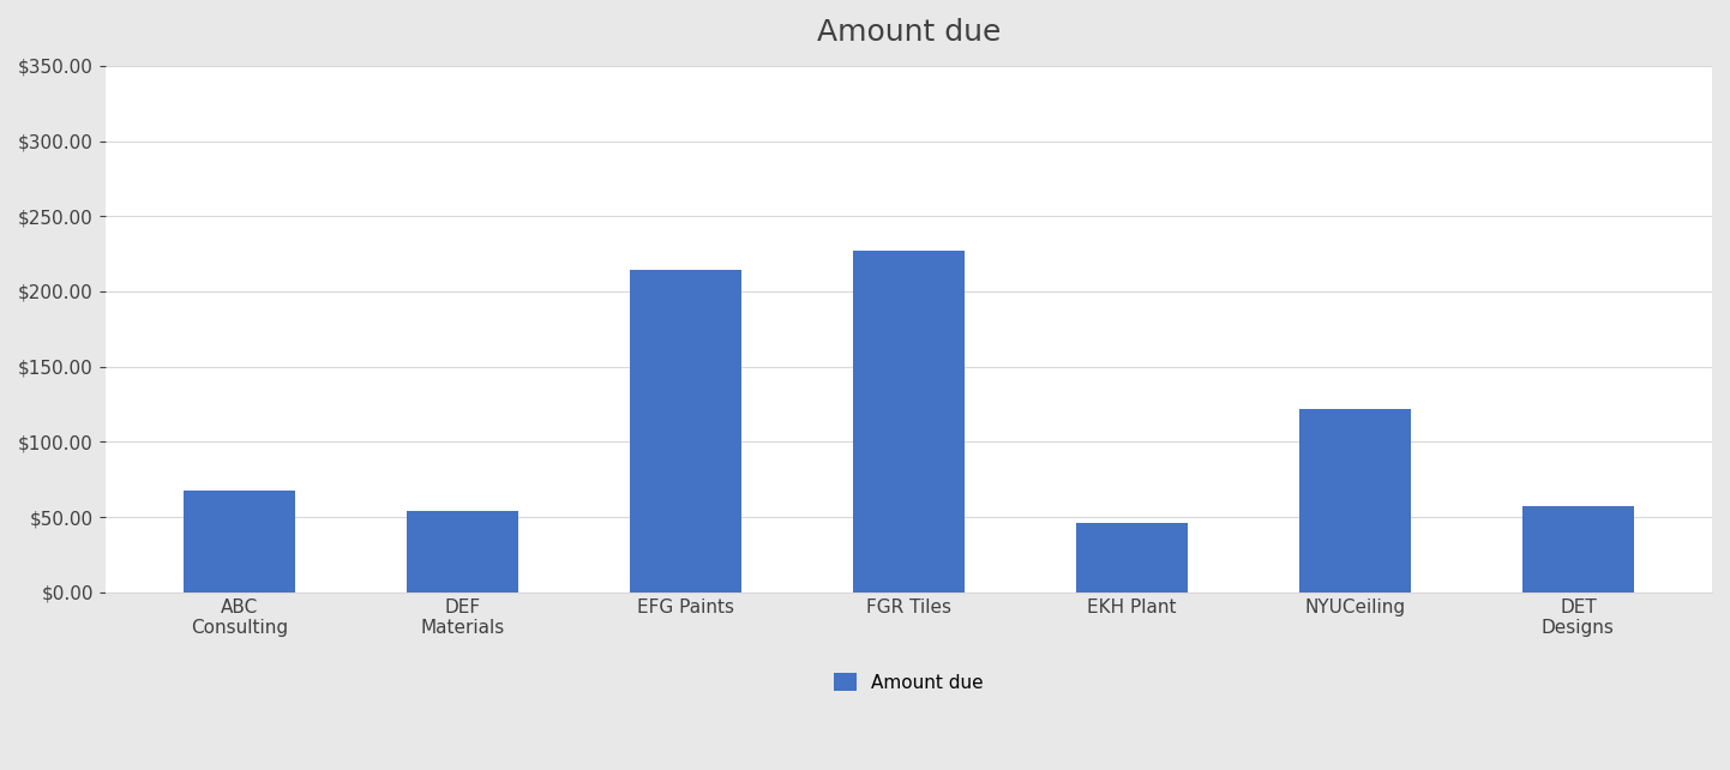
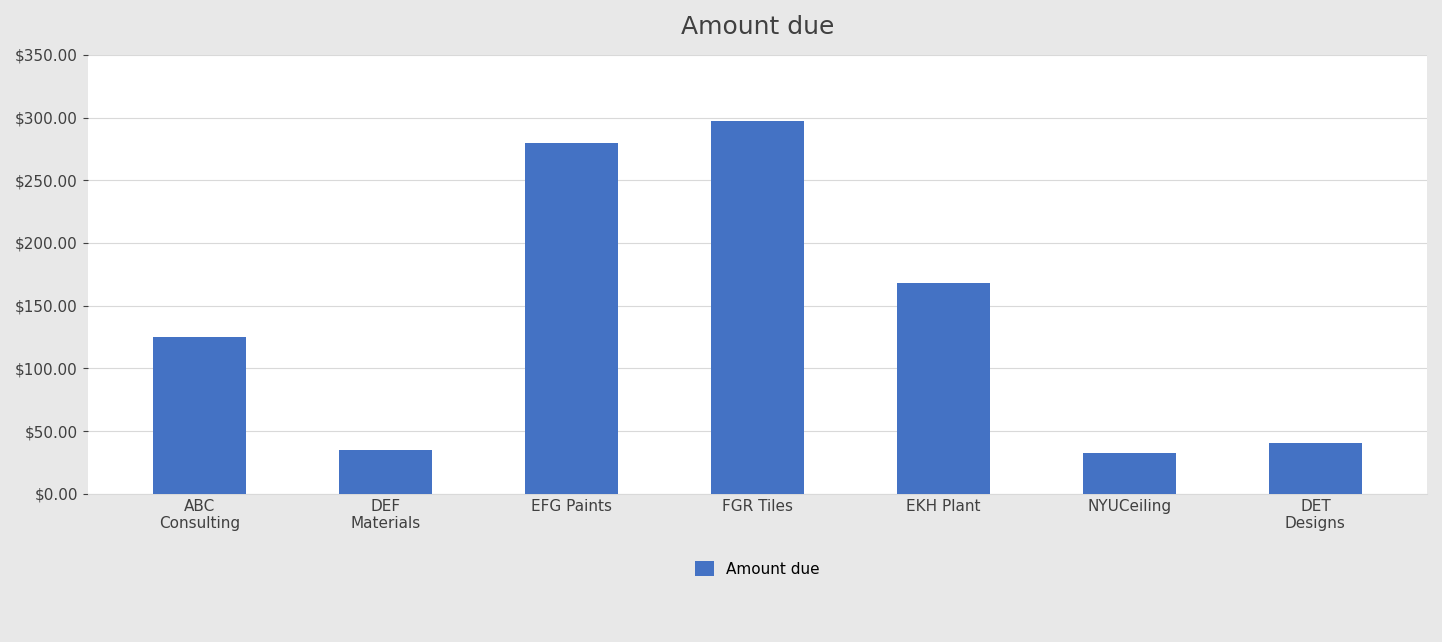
ABC Consulting: $68 -> $125
DEF Materials: $54 -> $35
EFG Paints: $214 -> $280
FGR Tiles: $227 -> $298
EKH Plant: $46 -> $168
NYUCeiling: $122 -> $33
DET Designs: $57 -> $40
